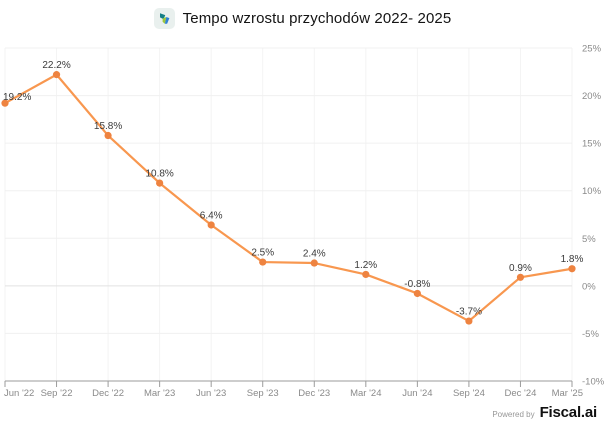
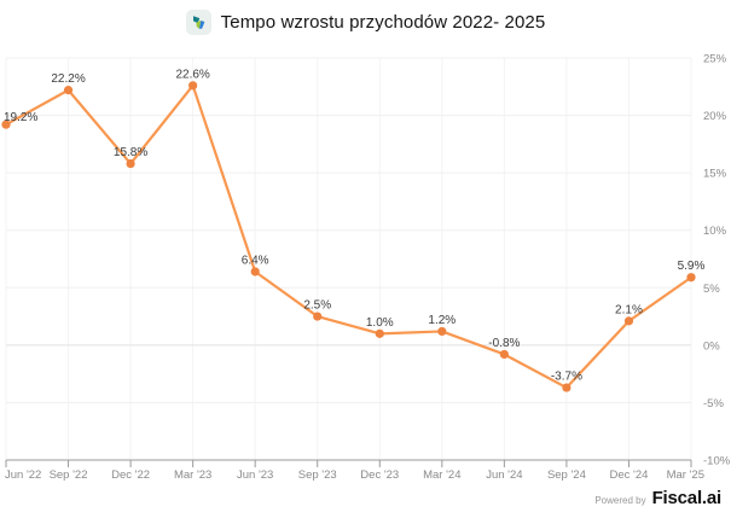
Mar '23: 10.8% -> 22.6%
Dec '23: 2.4% -> 1.0%
Dec '24: 0.9% -> 2.1%
Mar '25: 1.8% -> 5.9%
